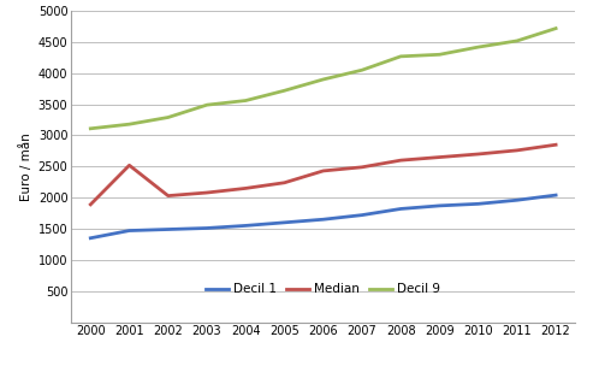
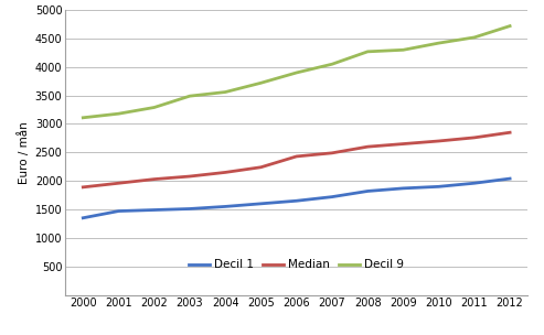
Median/2001: 2520 -> 1960
